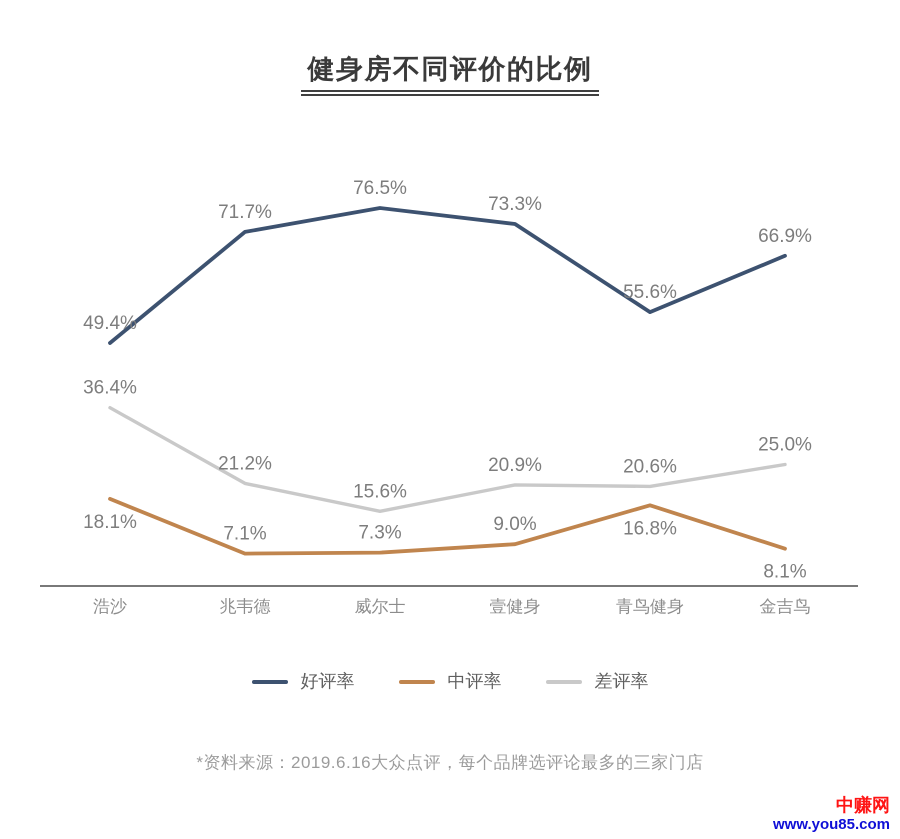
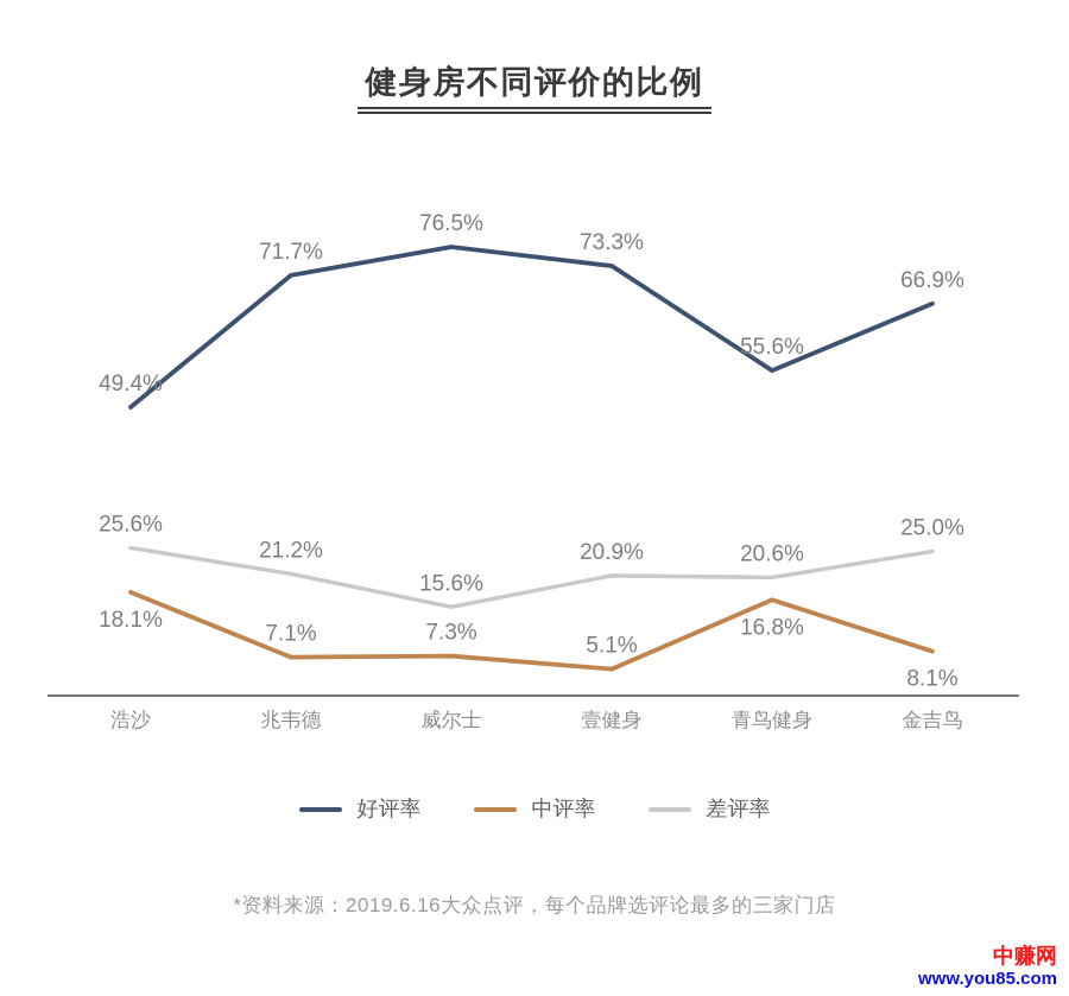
差评率/浩沙: 36.4% -> 25.6%
中评率/壹健身: 9.0% -> 5.1%
